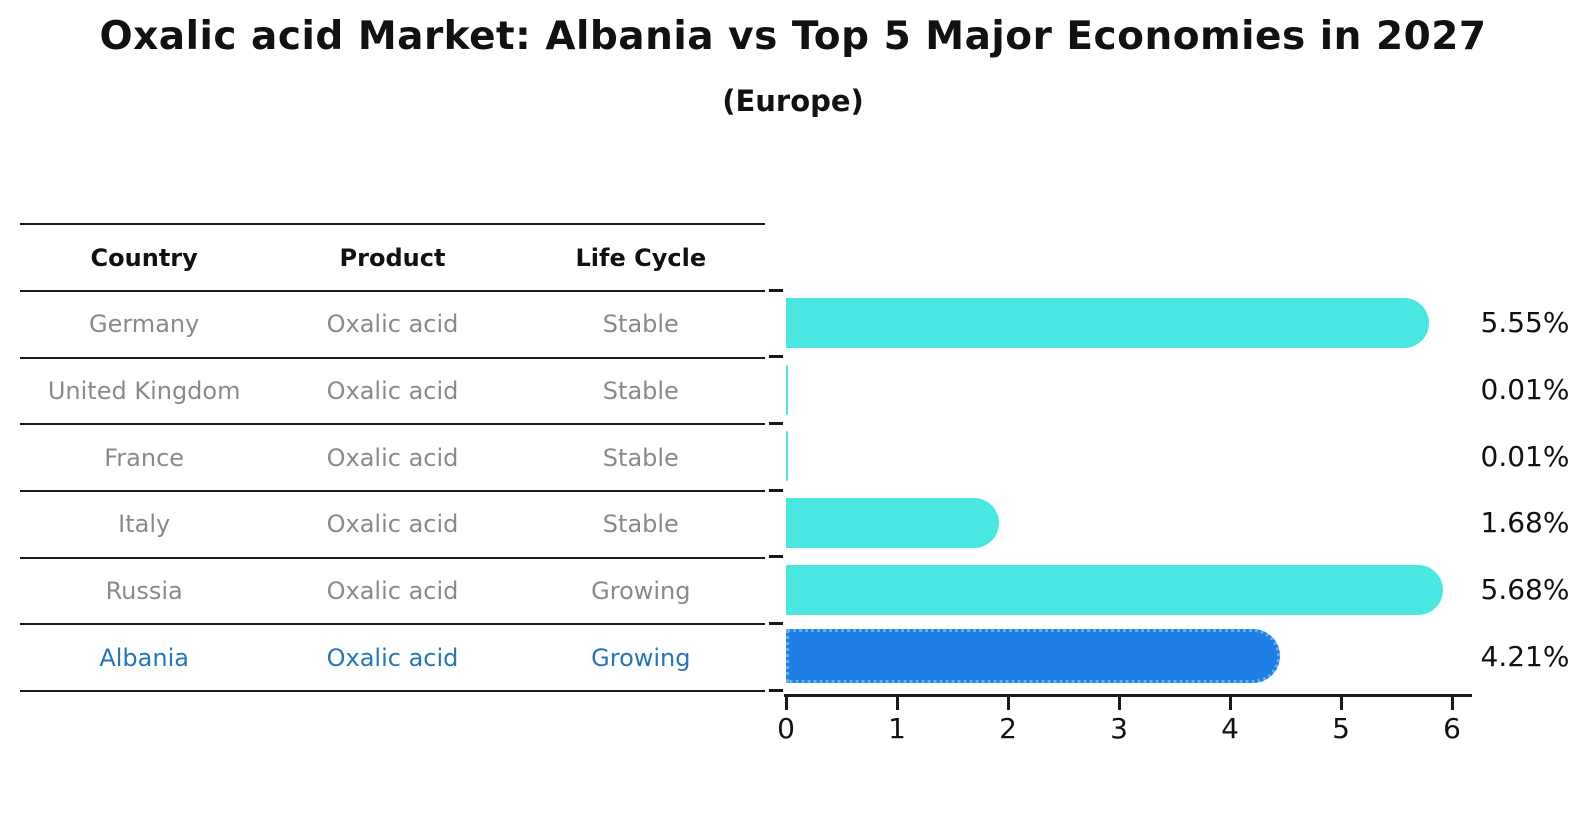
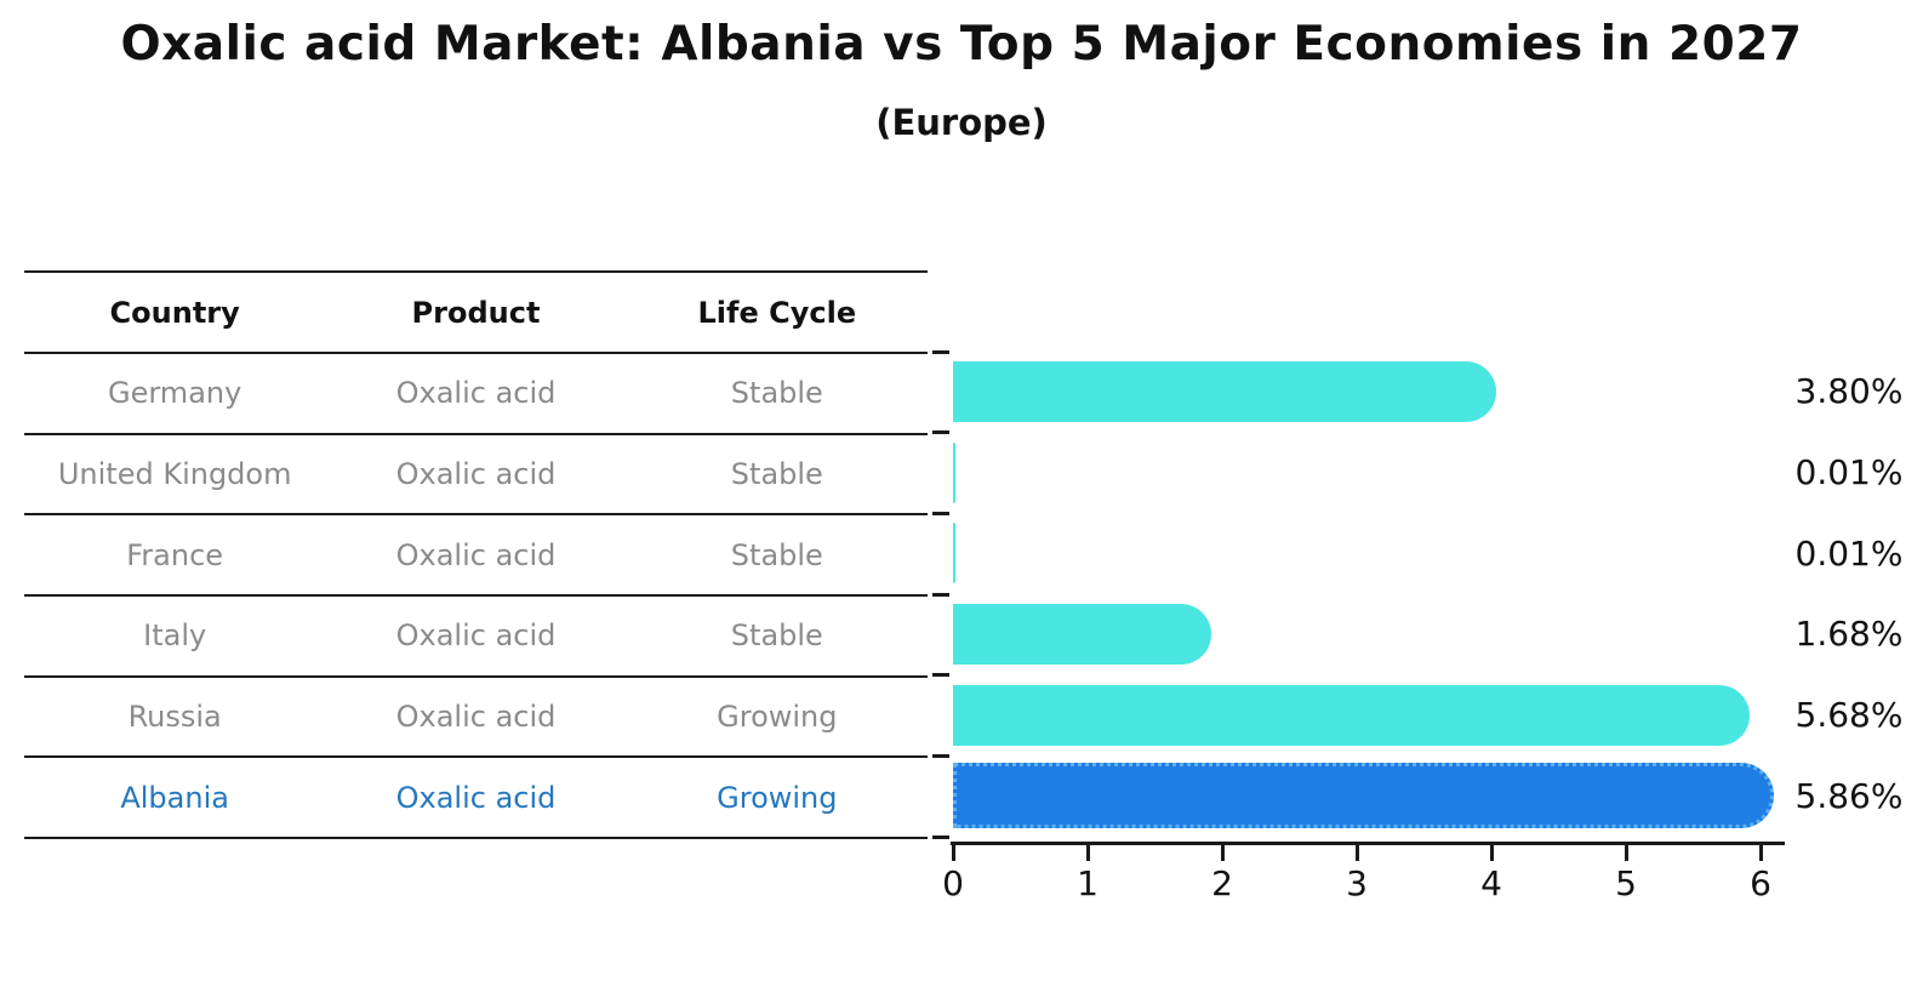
Germany: 5.55% -> 3.80%
Albania: 4.21% -> 5.86%
